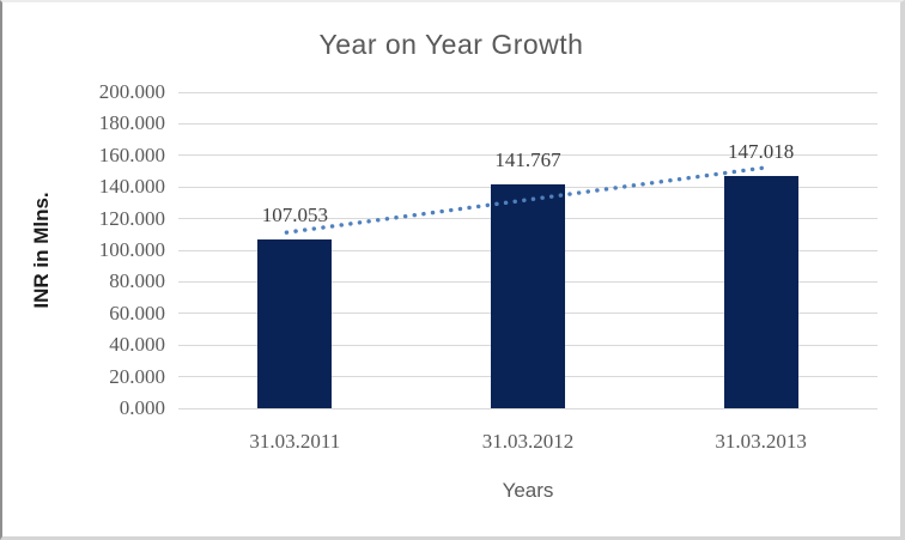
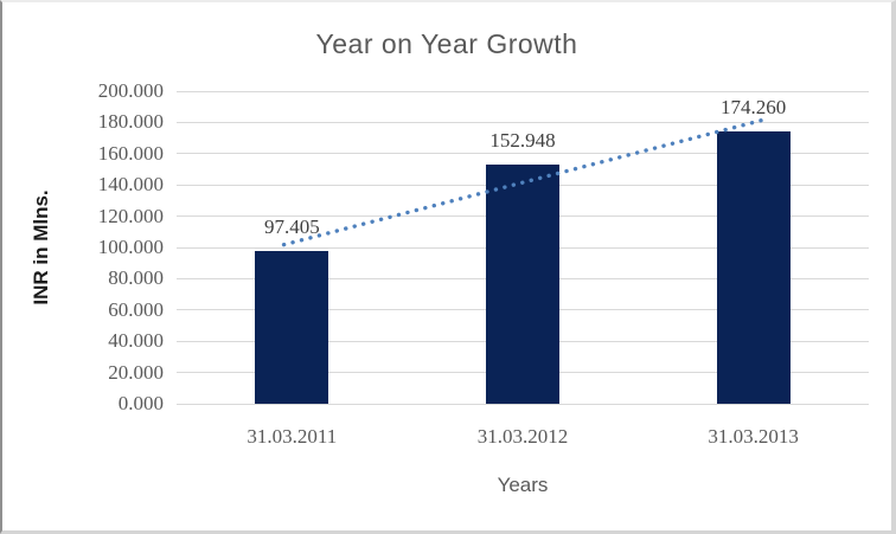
31.03.2011: 107.053 -> 97.405
31.03.2012: 141.767 -> 152.948
31.03.2013: 147.018 -> 174.260
